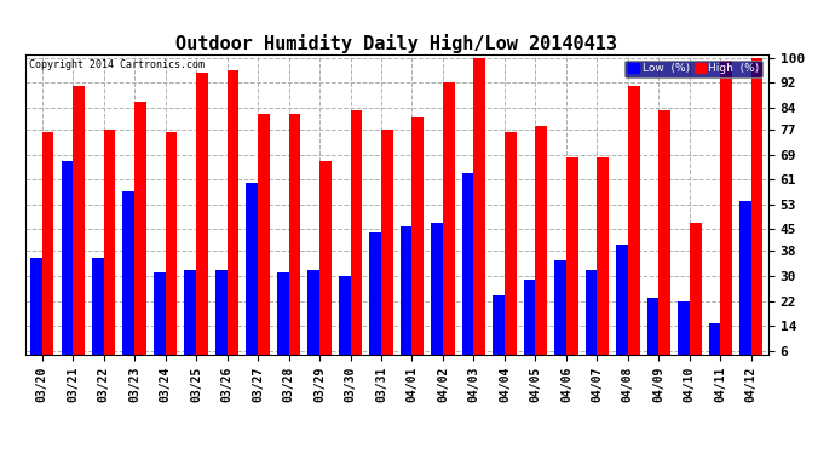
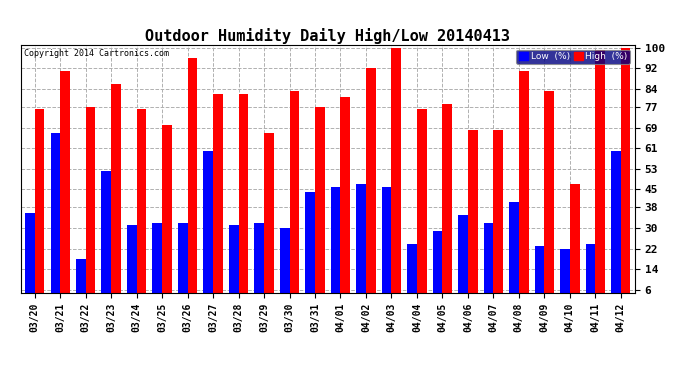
Low (%)/03/22: 36 -> 18
Low (%)/03/23: 57 -> 52
High (%)/03/25: 95 -> 70
Low (%)/04/03: 63 -> 46
Low (%)/04/11: 15 -> 24
Low (%)/04/12: 54 -> 60
